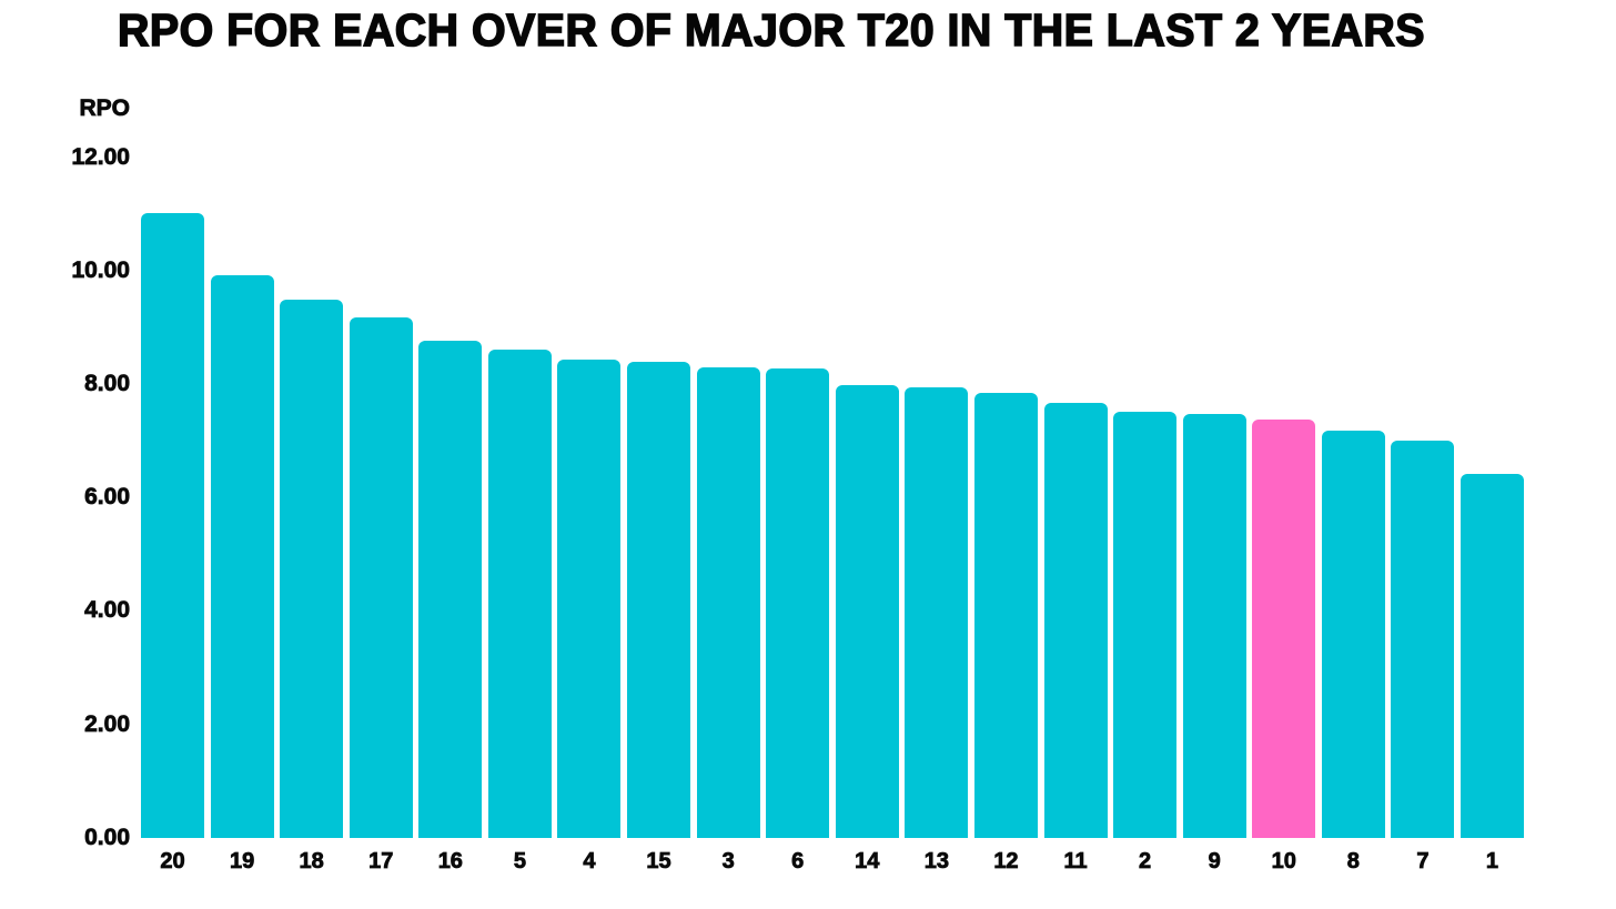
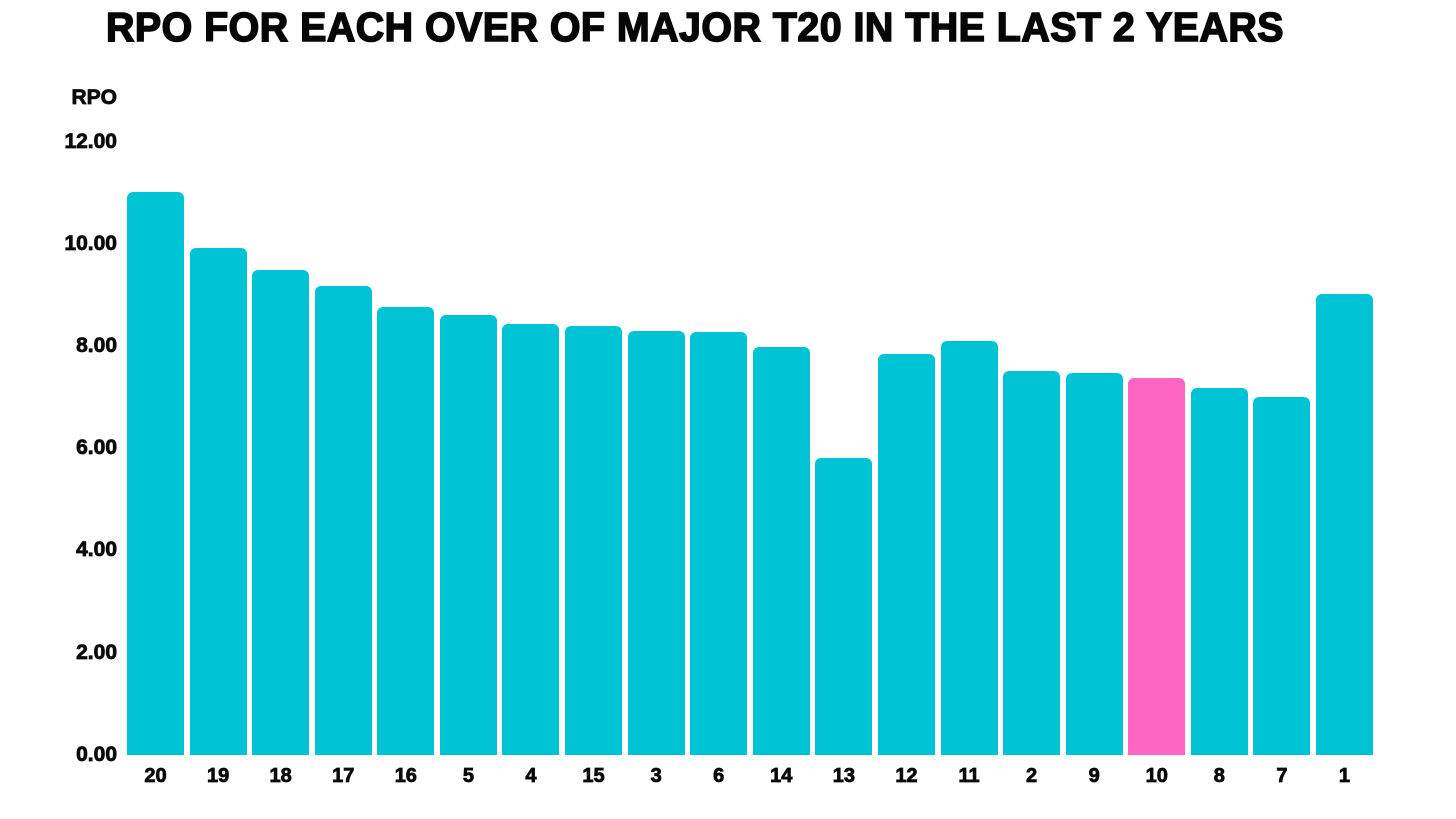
13: 7.9 -> 5.8
11: 7.7 -> 8.1
1: 6.4 -> 9.0
